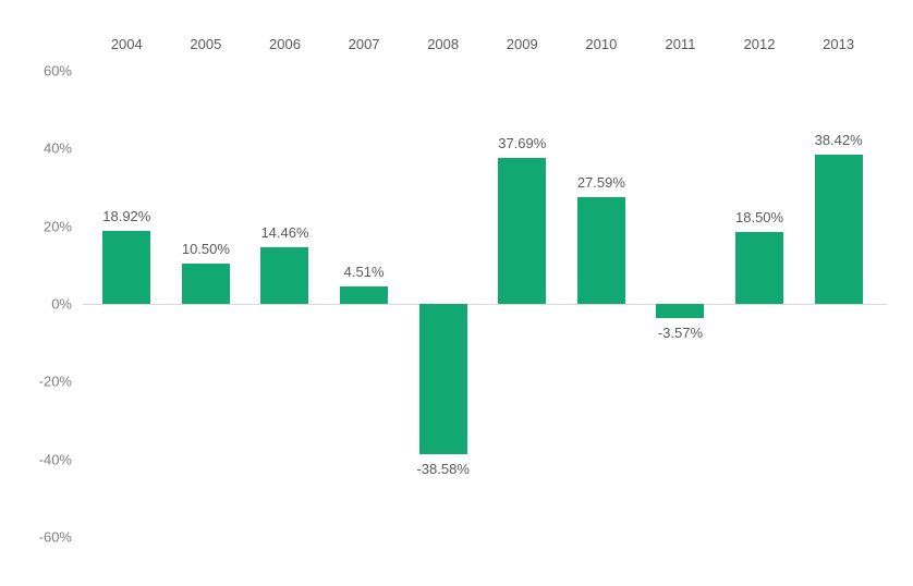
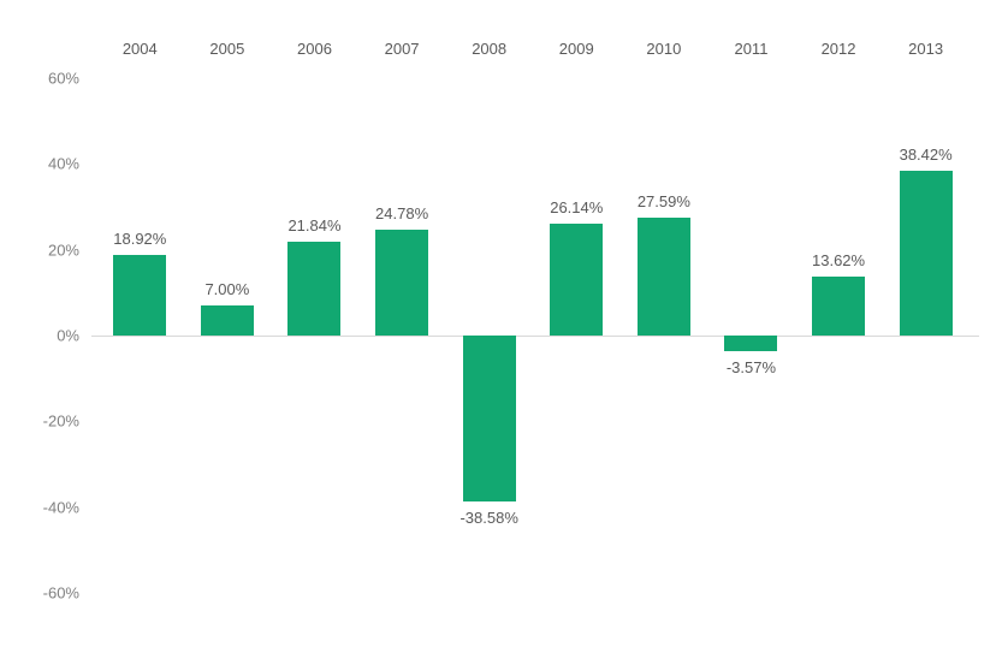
2005: 10.50% -> 7.00%
2006: 14.46% -> 21.84%
2007: 4.51% -> 24.78%
2009: 37.69% -> 26.14%
2012: 18.50% -> 13.62%
